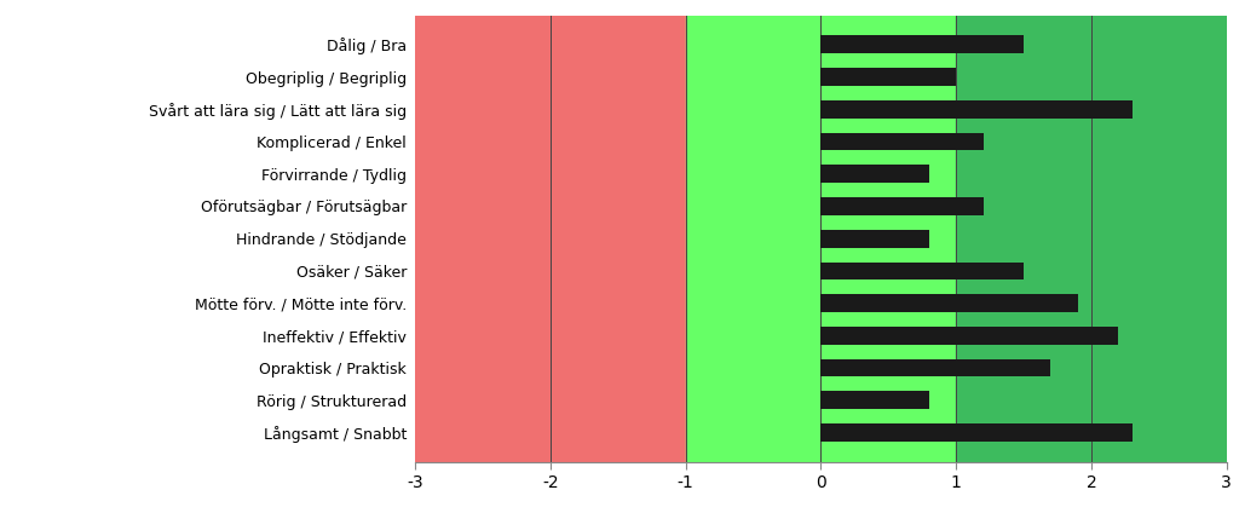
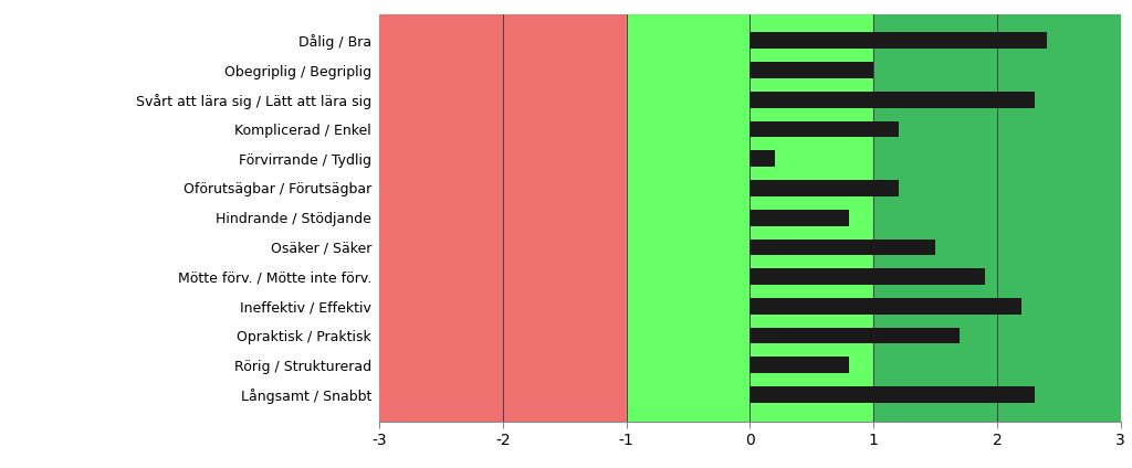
Dålig / Bra: 1.5 -> 2.4
Förvirrande / Tydlig: 0.8 -> 0.2
